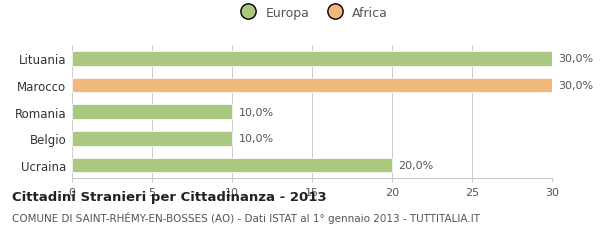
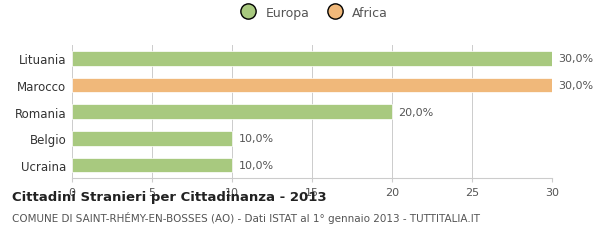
Romania: 10,0% -> 20,0%
Ucraina: 20,0% -> 10,0%
